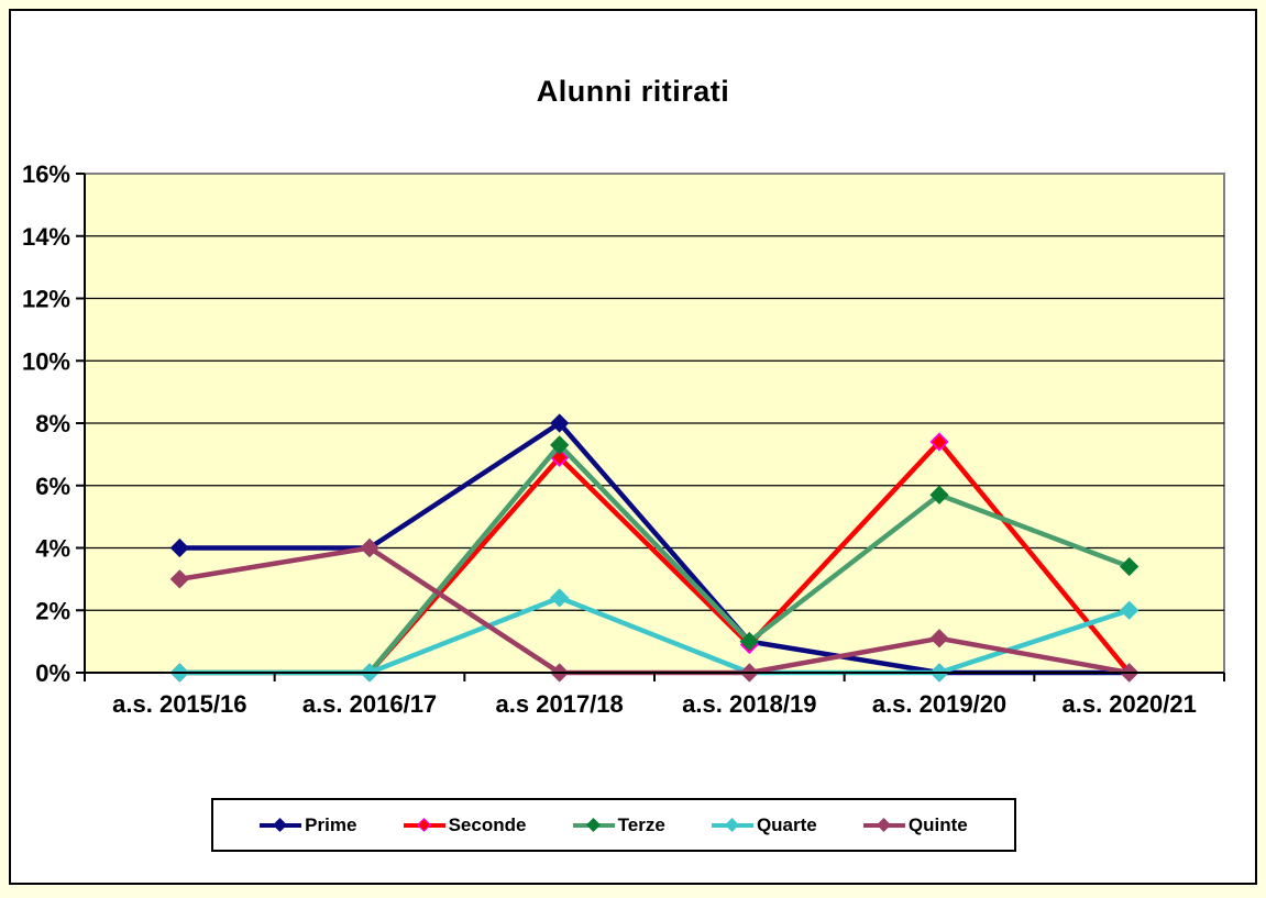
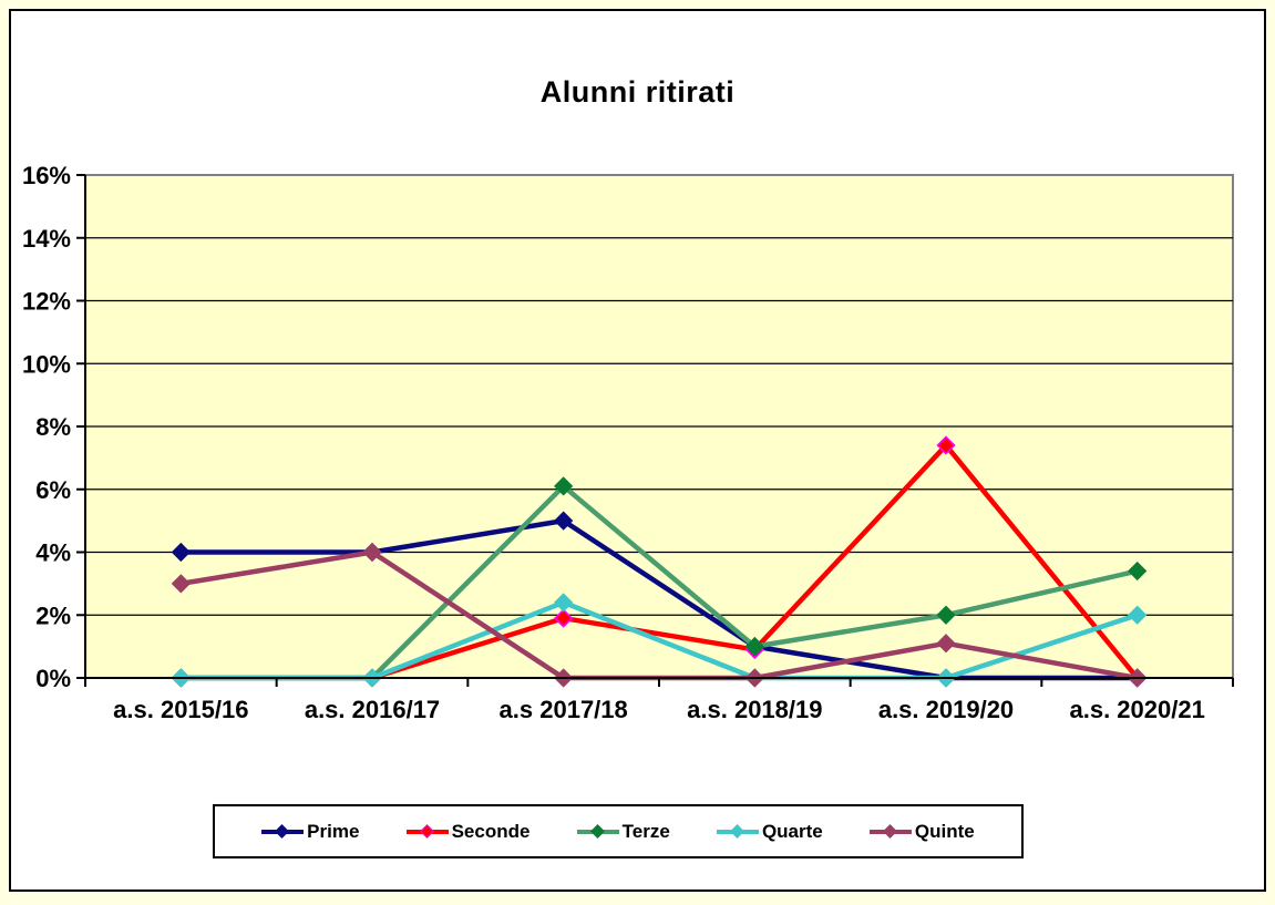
Prime/a.s 2017/18: 8% -> 5%
Seconde/a.s 2017/18: 6.9% -> 1.9%
Terze/a.s 2017/18: 7.3% -> 6.1%
Terze/a.s. 2019/20: 5.7% -> 2.0%
